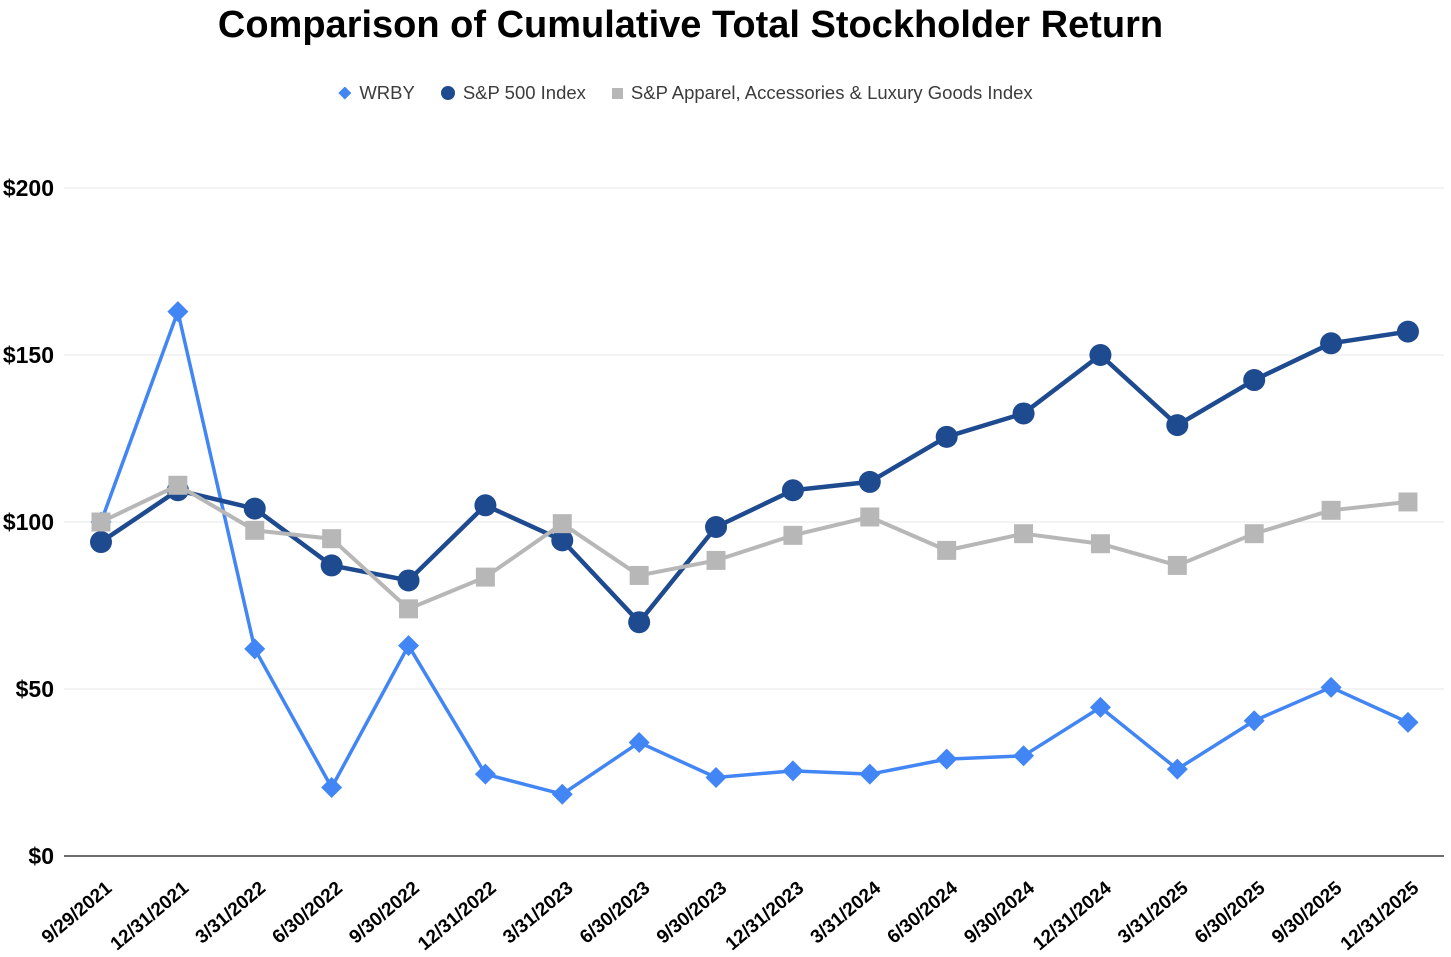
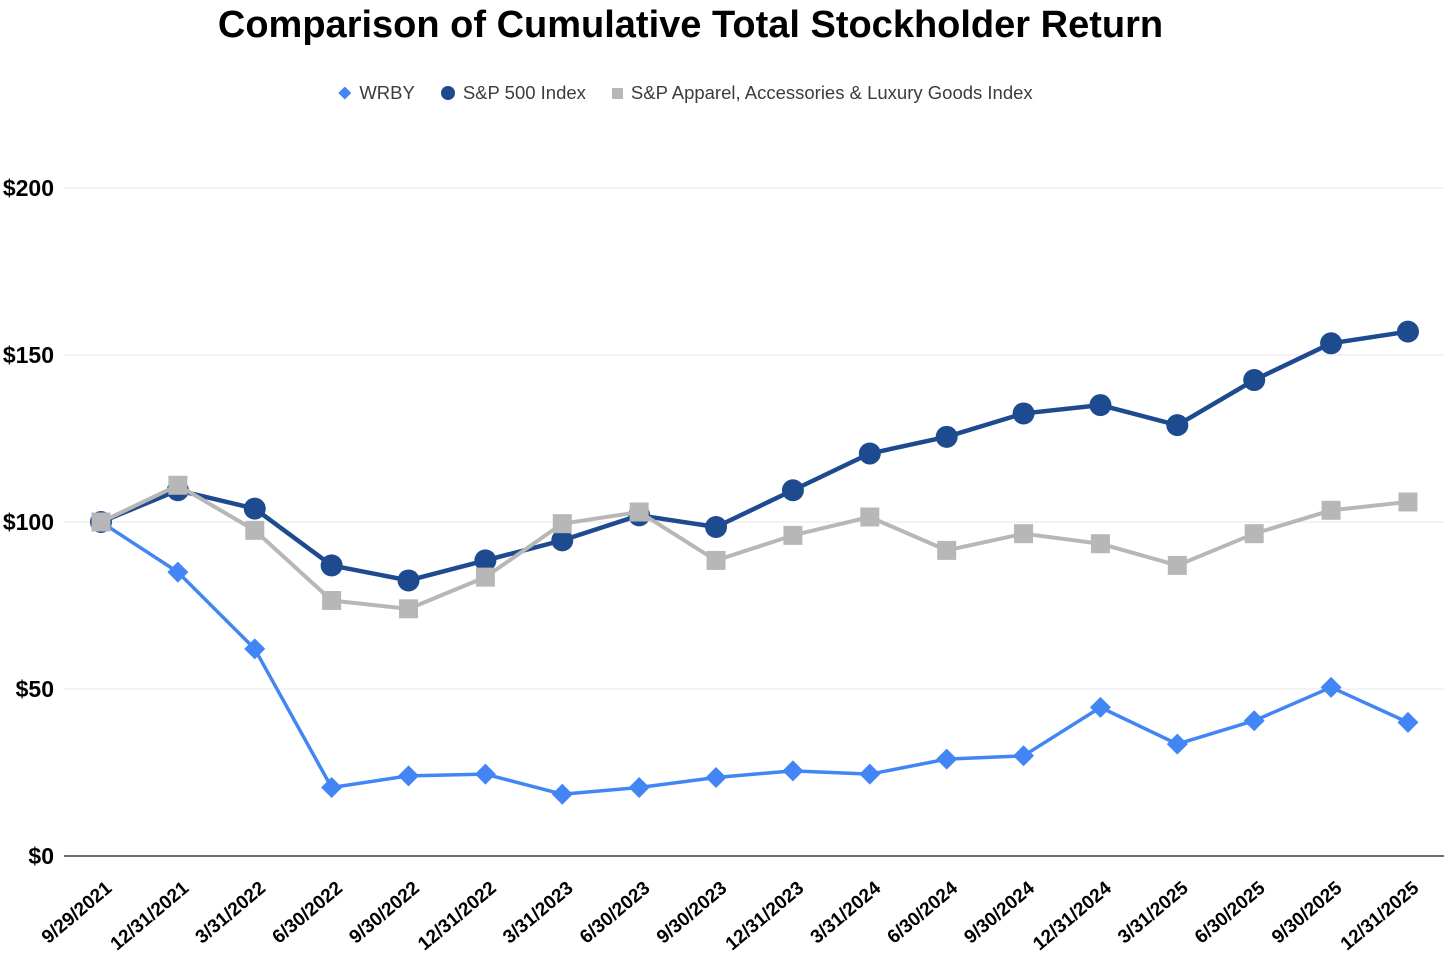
S&P 500 Index/9/29/2021: $94 -> $100
WRBY/12/31/2021: $163 -> $85
S&P Apparel, Accessories & Luxury Goods Index/6/30/2022: $95 -> $76
WRBY/9/30/2022: $63 -> $24
S&P 500 Index/12/31/2022: $105 -> $88
WRBY/6/30/2023: $34 -> $20
S&P 500 Index/6/30/2023: $70 -> $102
S&P Apparel, Accessories & Luxury Goods Index/6/30/2023: $84 -> $103
S&P 500 Index/3/31/2024: $112 -> $120
S&P 500 Index/12/31/2024: $150 -> $135
WRBY/3/31/2025: $26 -> $34
